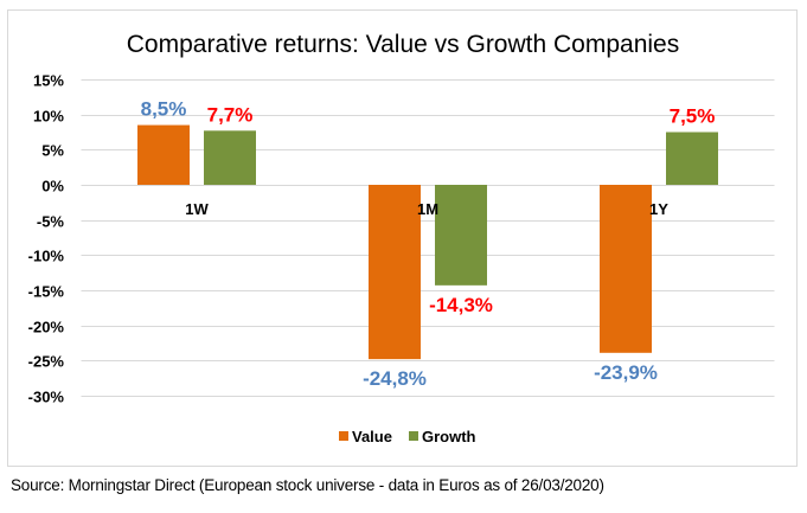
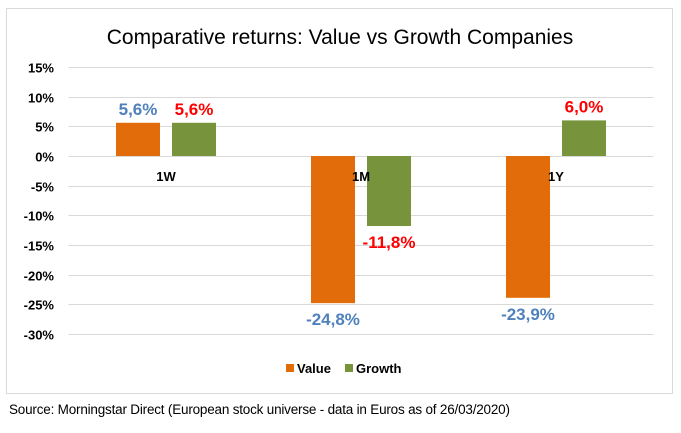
Value/1W: 8,5% -> 5,6%
Growth/1W: 7,7% -> 5,6%
Growth/1M: -14,3% -> -11,8%
Growth/1Y: 7,5% -> 6,0%
